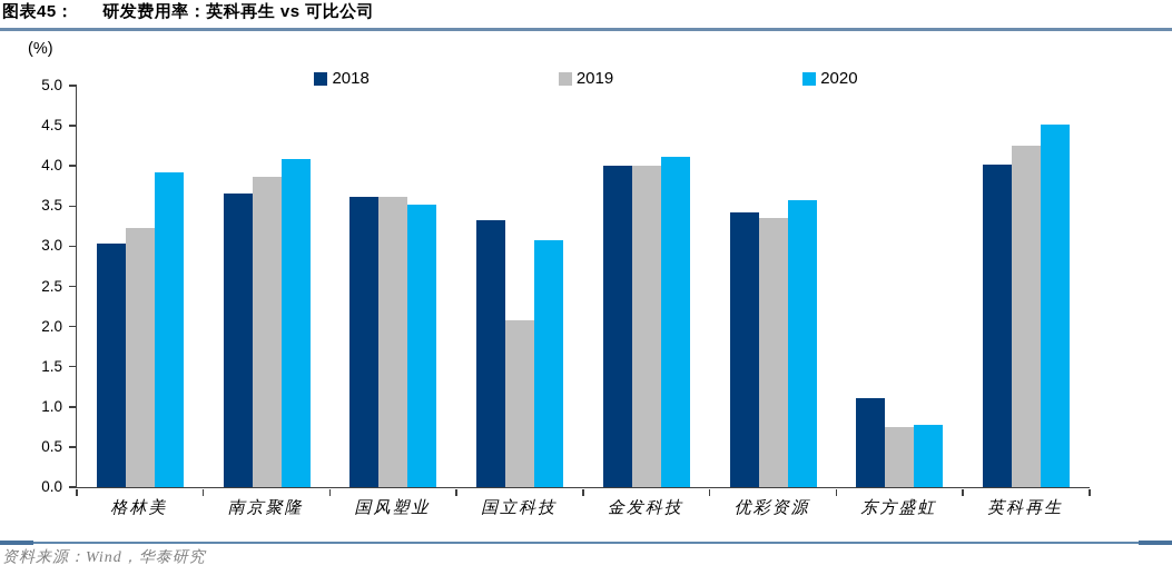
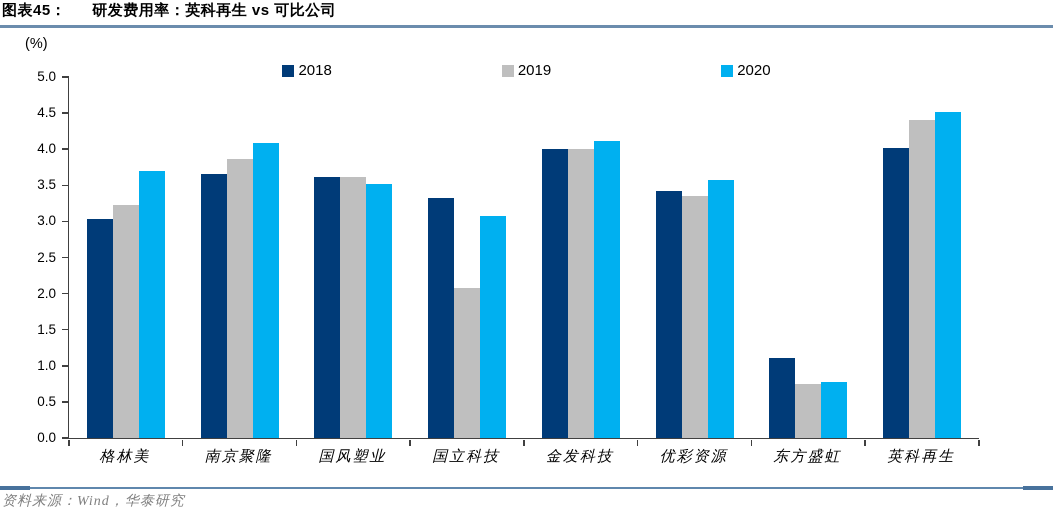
2020/格林美: 3.9 -> 3.7
2019/英科再生: 4.2 -> 4.4
